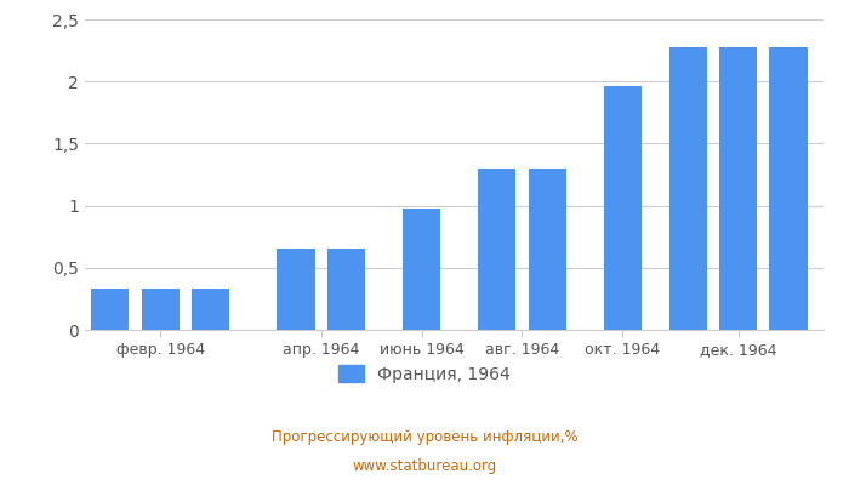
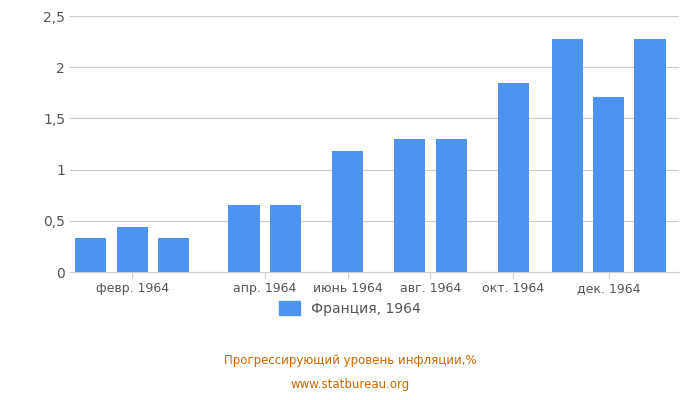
февр. 1964: 0,33 -> 0,44
июнь 1964: 0,98 -> 1,18
окт. 1964: 1,96 -> 1,85
дек. 1964: 2,28 -> 1,71
